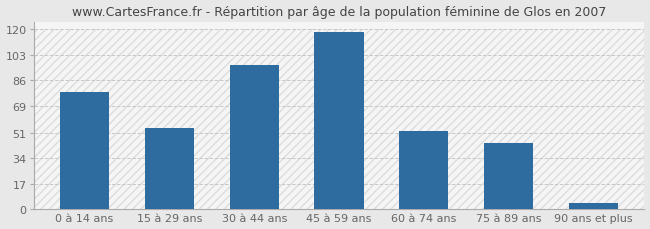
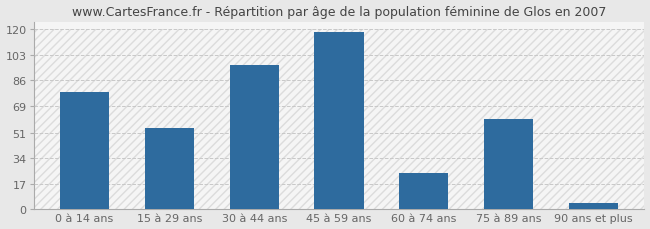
60 à 74 ans: 52 -> 24
75 à 89 ans: 44 -> 60
